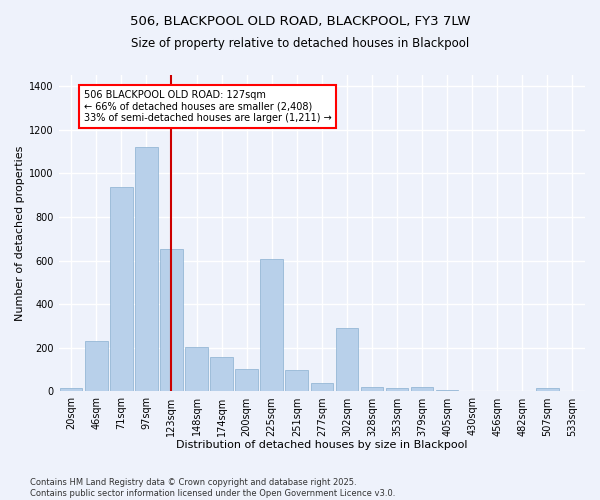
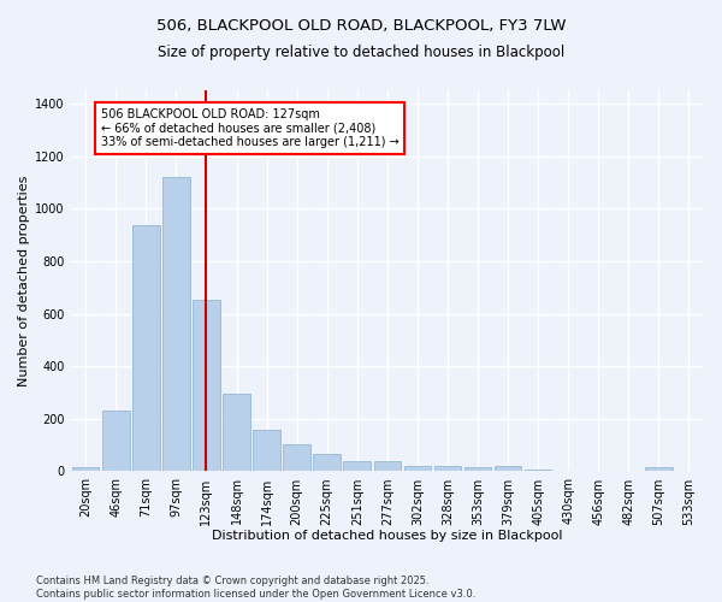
148sqm: 205 -> 295
225sqm: 605 -> 65
251sqm: 100 -> 40
302sqm: 290 -> 20
